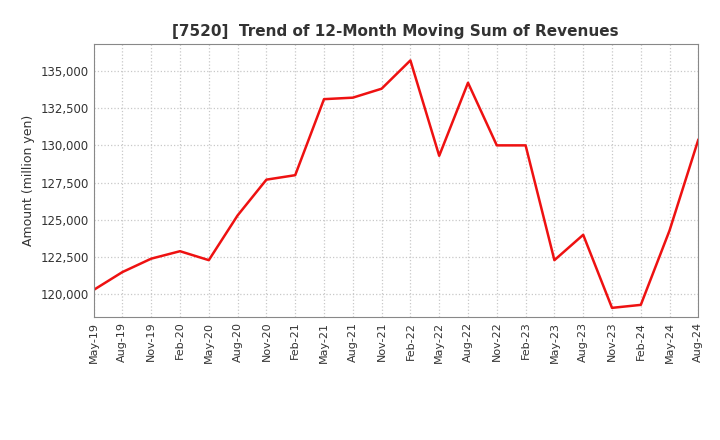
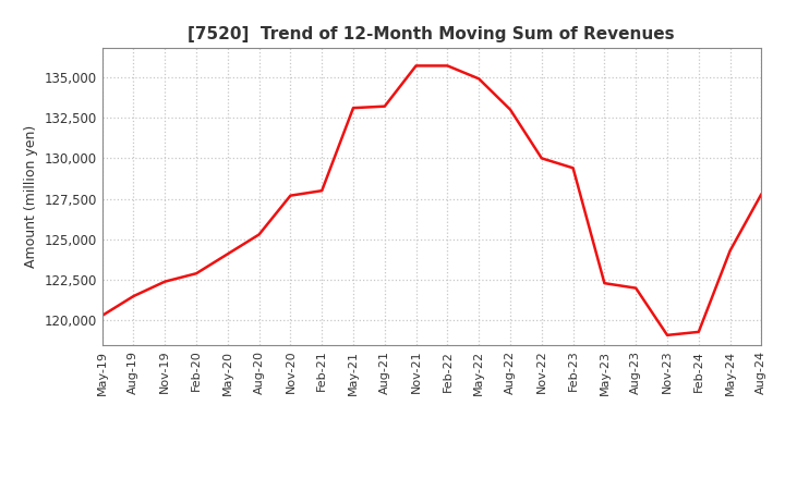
May-20: 122,300 -> 124,100
Nov-21: 133,800 -> 135,700
May-22: 129,300 -> 134,900
Aug-22: 134,200 -> 133,000
Feb-23: 130,000 -> 129,400
Aug-23: 124,000 -> 122,000
Aug-24: 130,400 -> 127,800
